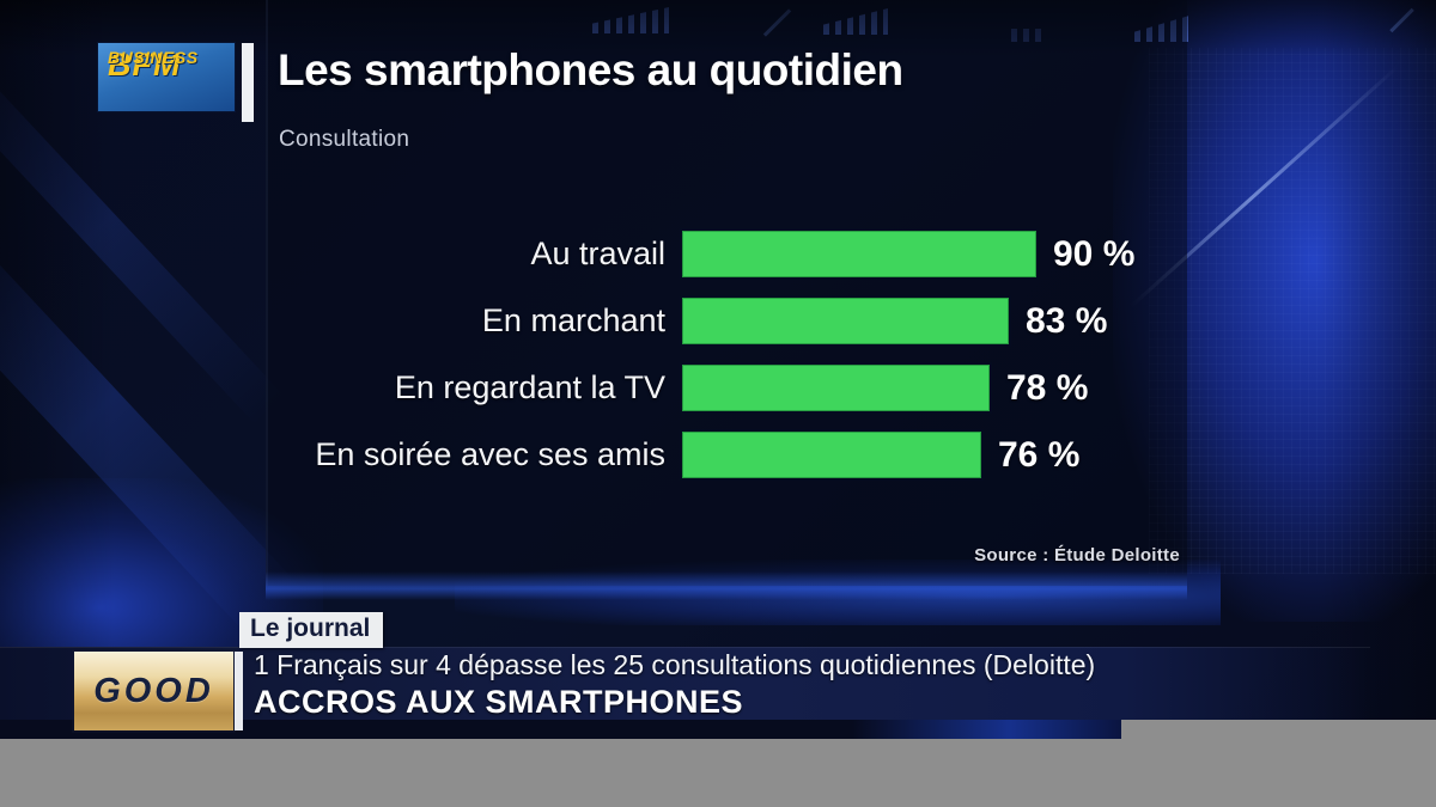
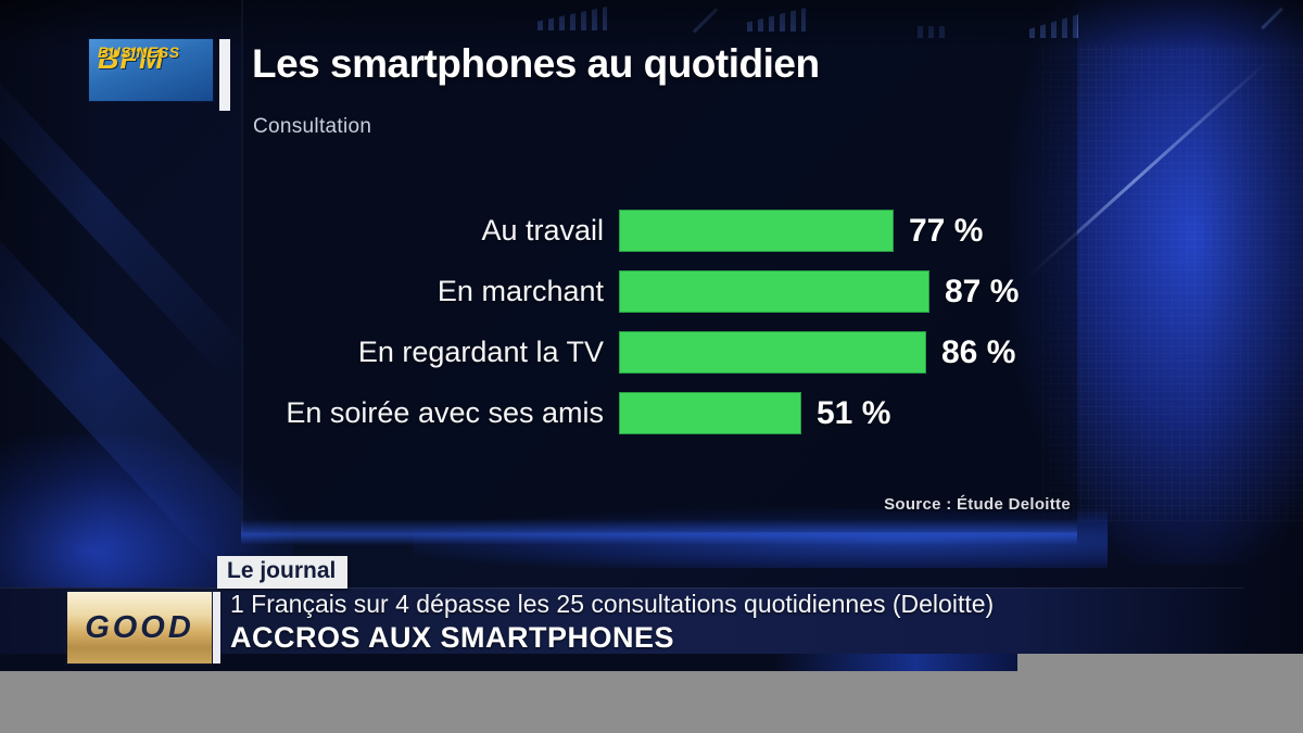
Au travail: 90 -> 77
En marchant: 83 -> 87
En regardant la TV: 78 -> 86
En soirée avec ses amis: 76 -> 51
